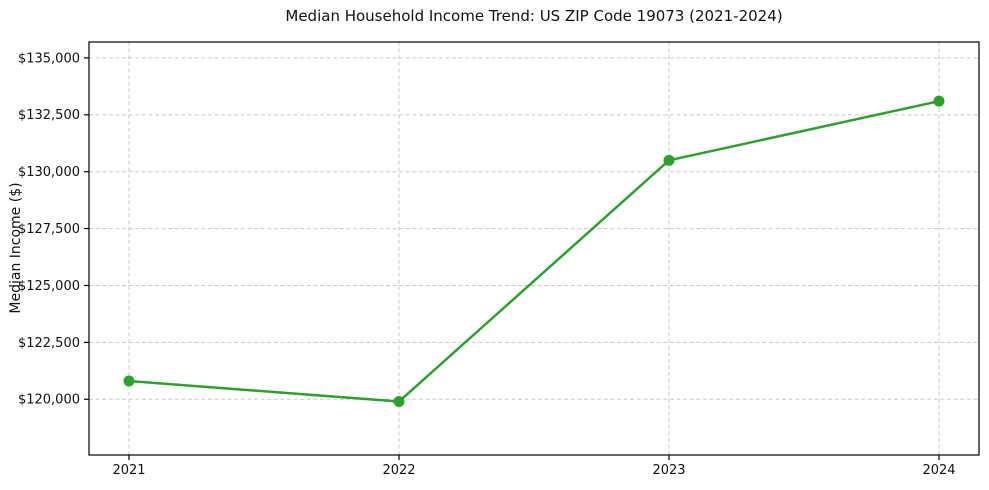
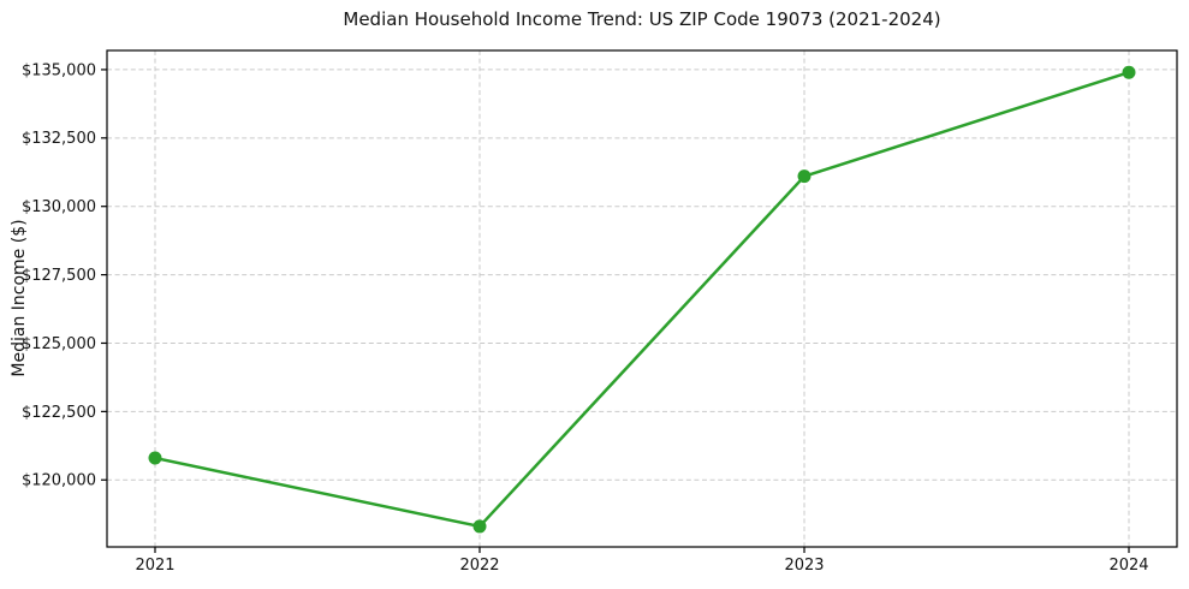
2022: $119900 -> $118300
2023: $130500 -> $131100
2024: $133100 -> $134900
